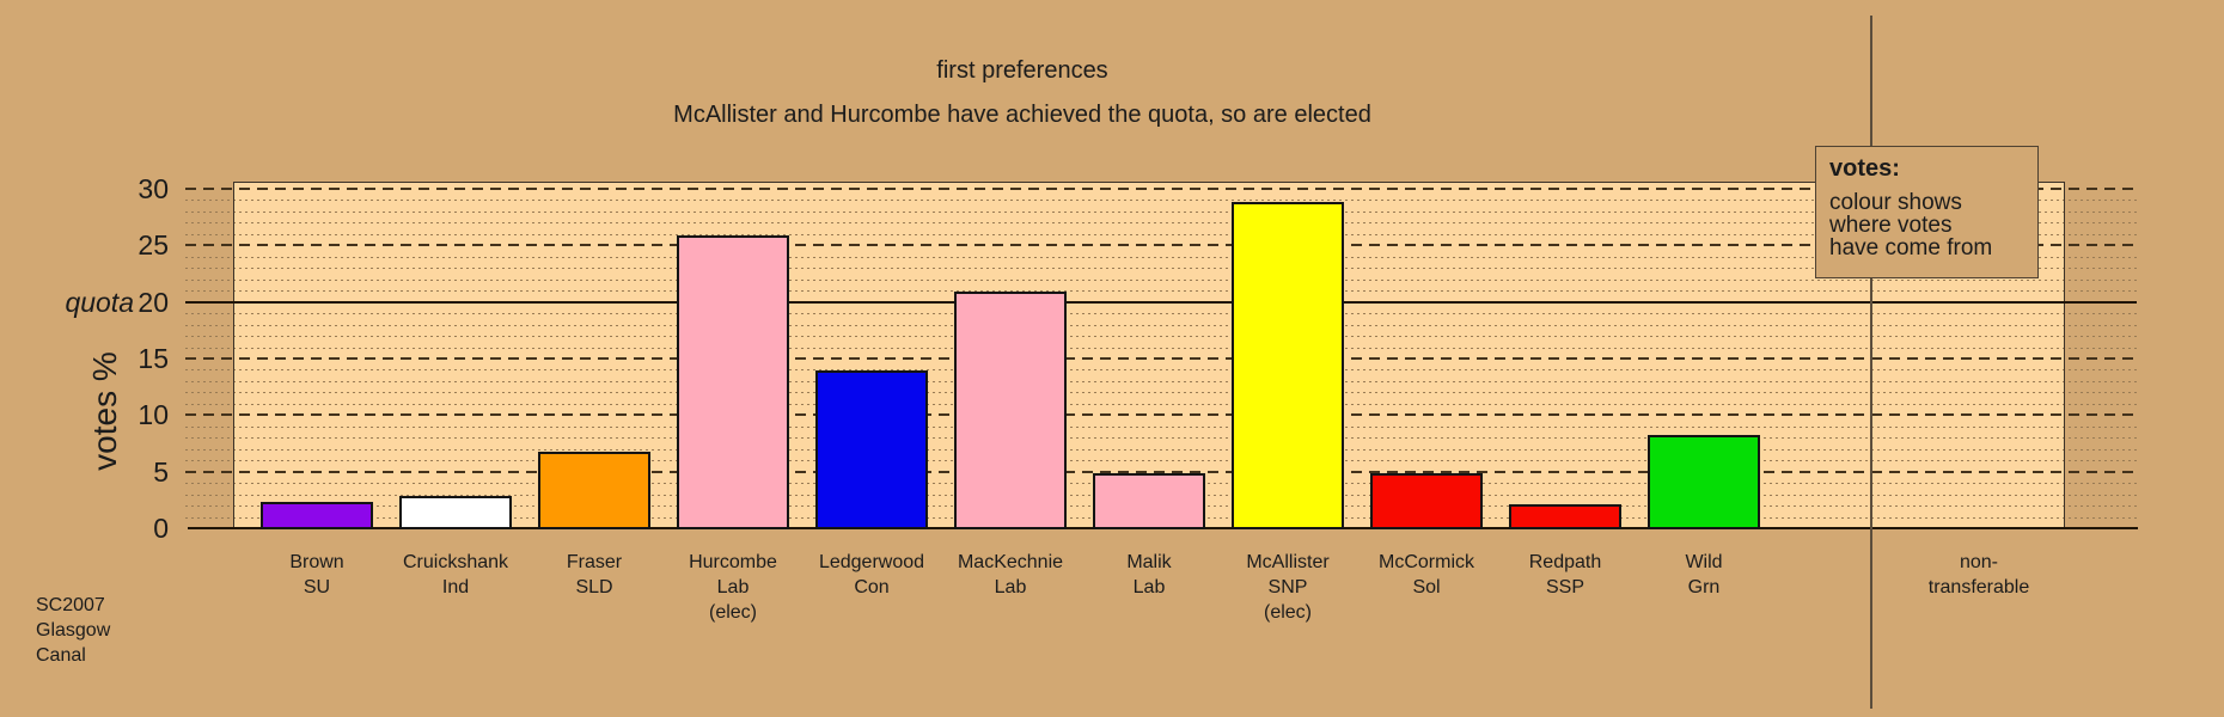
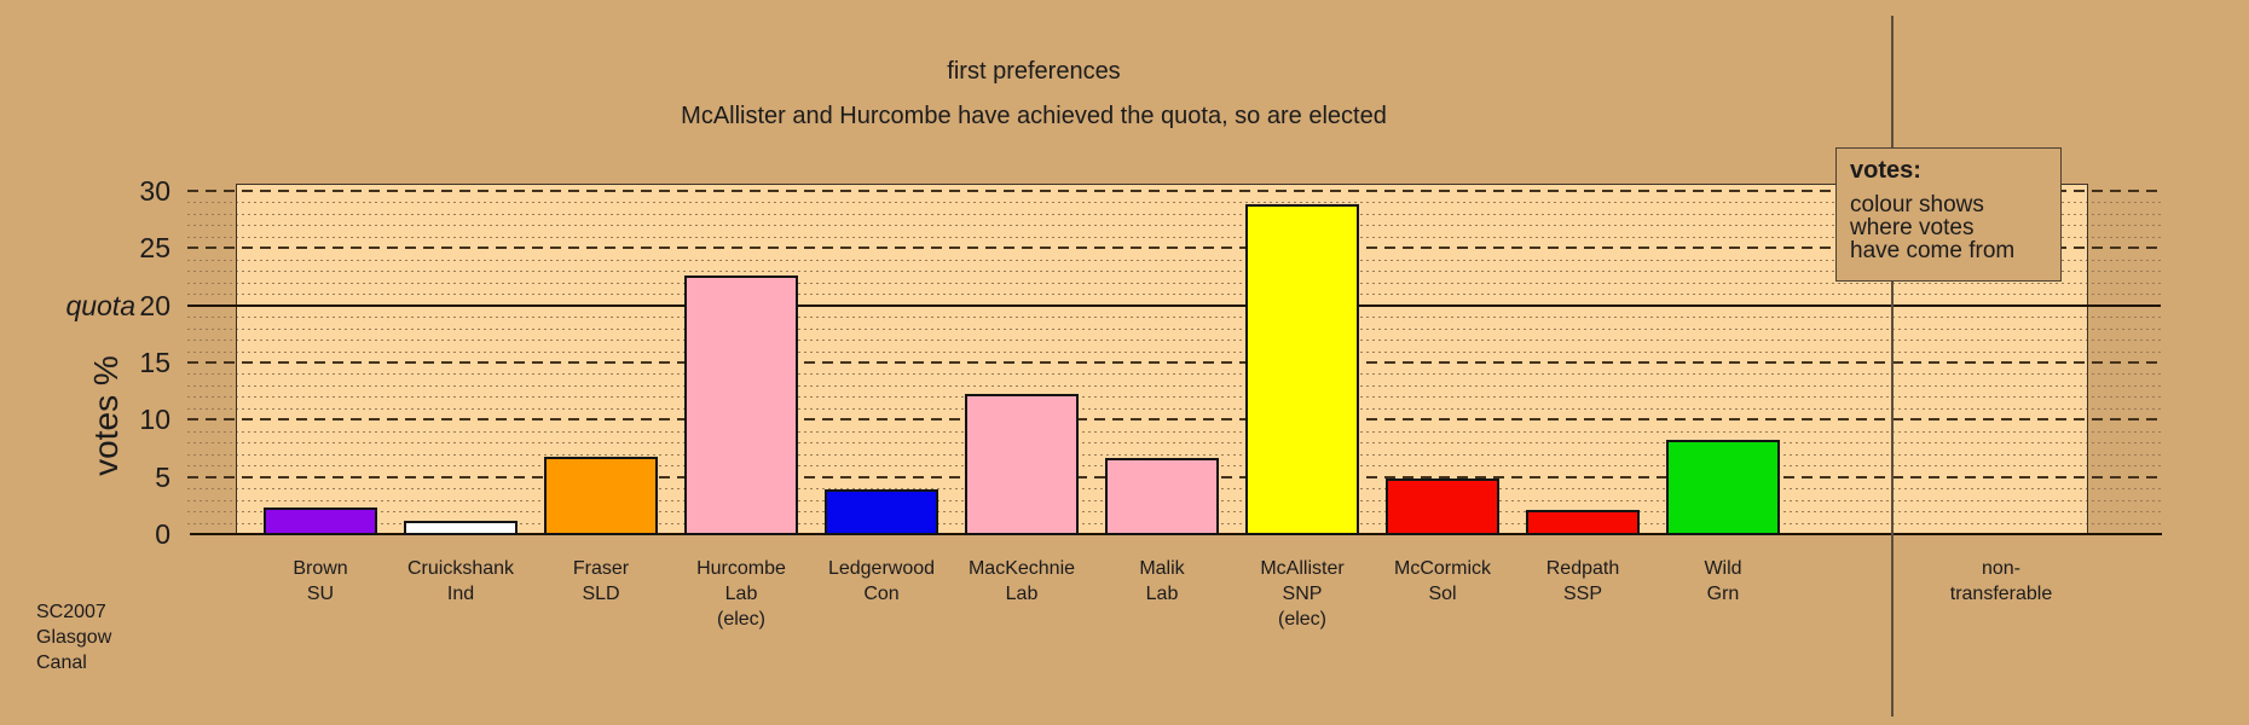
Cruickshank: 3 -> 1
Hurcombe: 26 -> 23
Ledgerwood: 14 -> 4
MacKechnie: 21 -> 12
Malik: 5 -> 7
